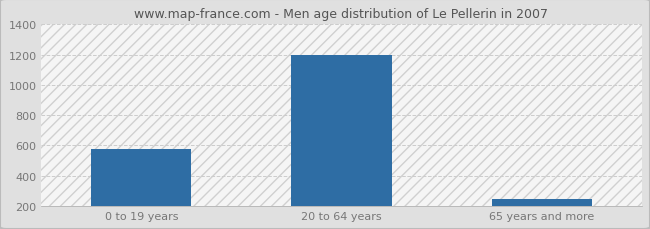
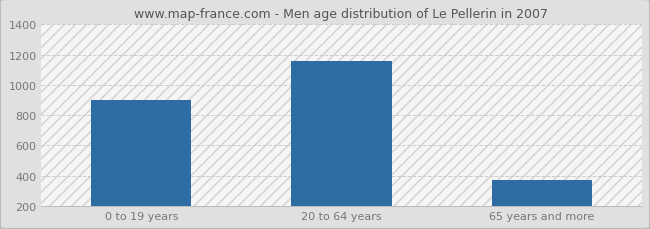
0 to 19 years: 580 -> 900
20 to 64 years: 1200 -> 1160
65 years and more: 240 -> 370
